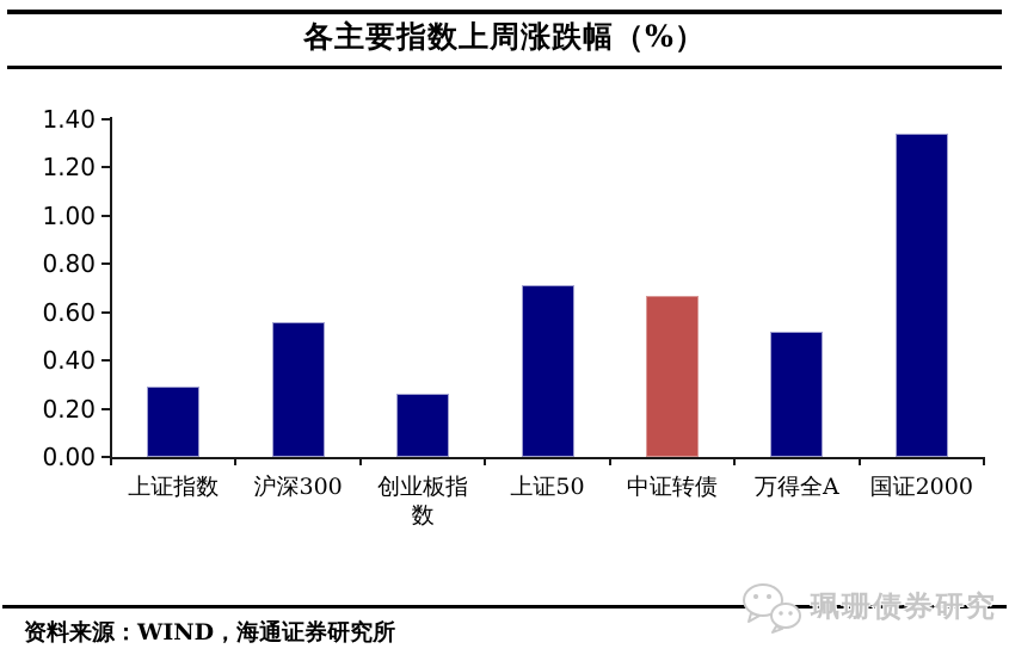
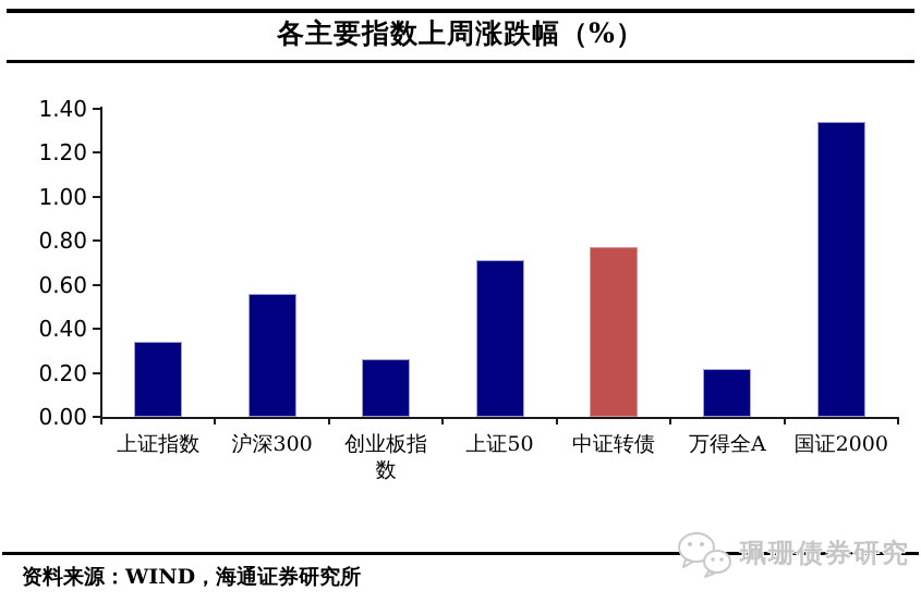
上证指数: 0.29 -> 0.34
中证转债: 0.67 -> 0.77
万得全A: 0.52 -> 0.22
